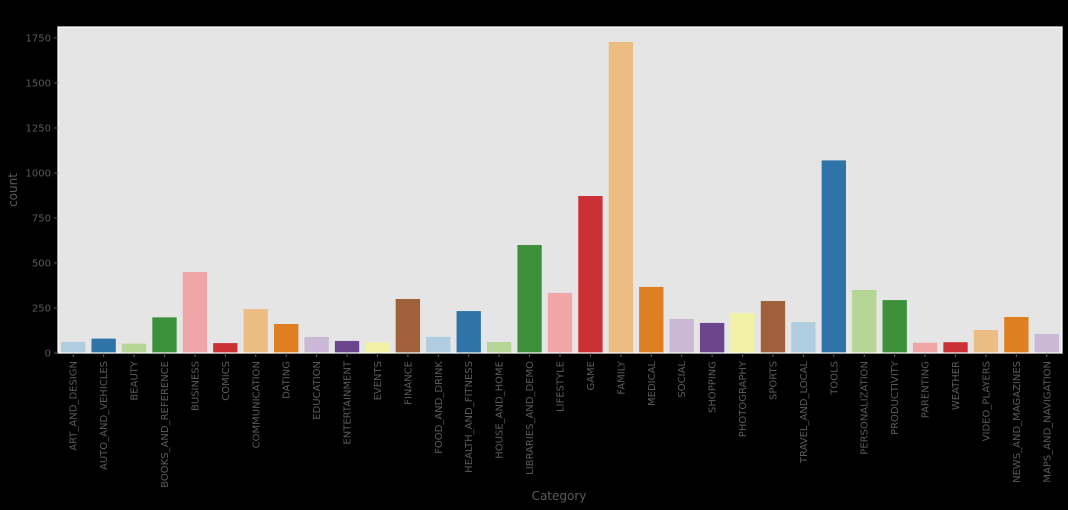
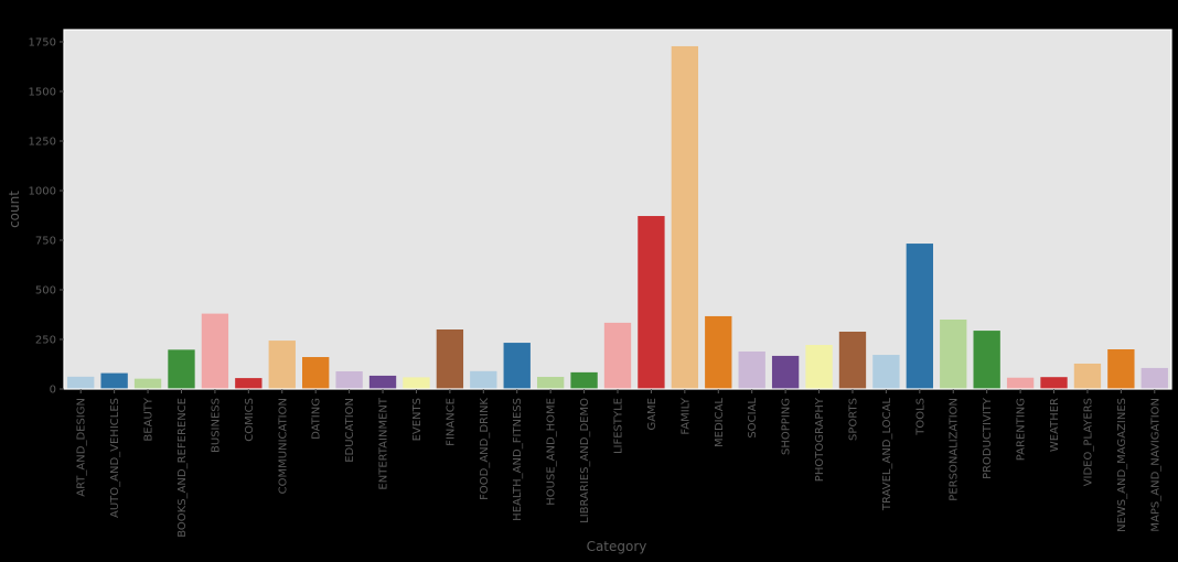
BUSINESS: 450 -> 380
LIBRARIES_AND_DEMO: 600 -> 80
TOOLS: 1070 -> 730
